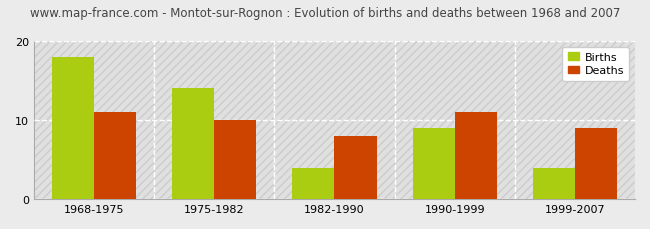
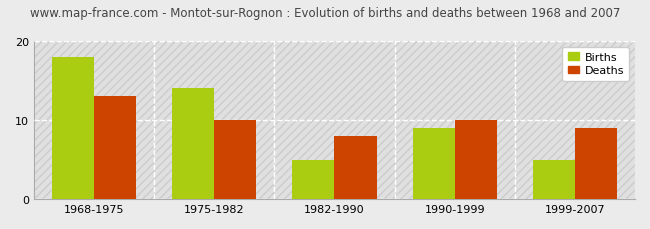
Deaths/1968-1975: 11 -> 13
Births/1982-1990: 4 -> 5
Deaths/1990-1999: 11 -> 10
Births/1999-2007: 4 -> 5
